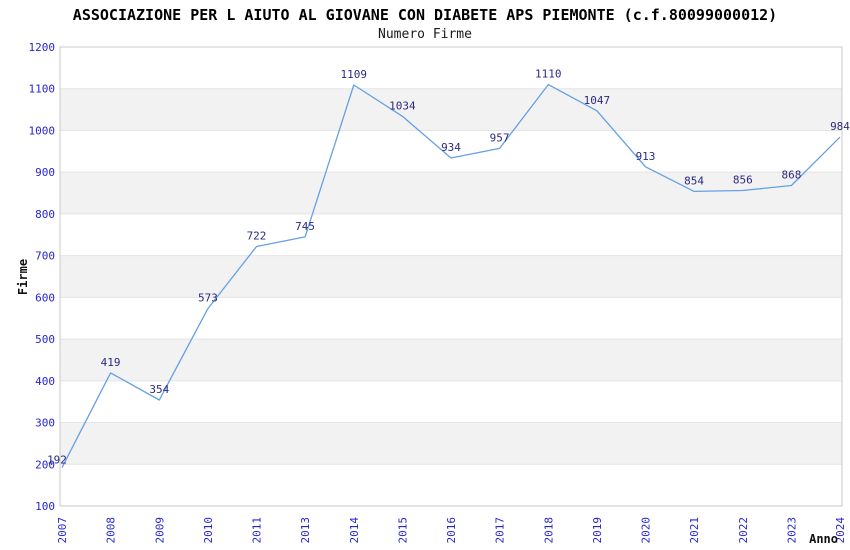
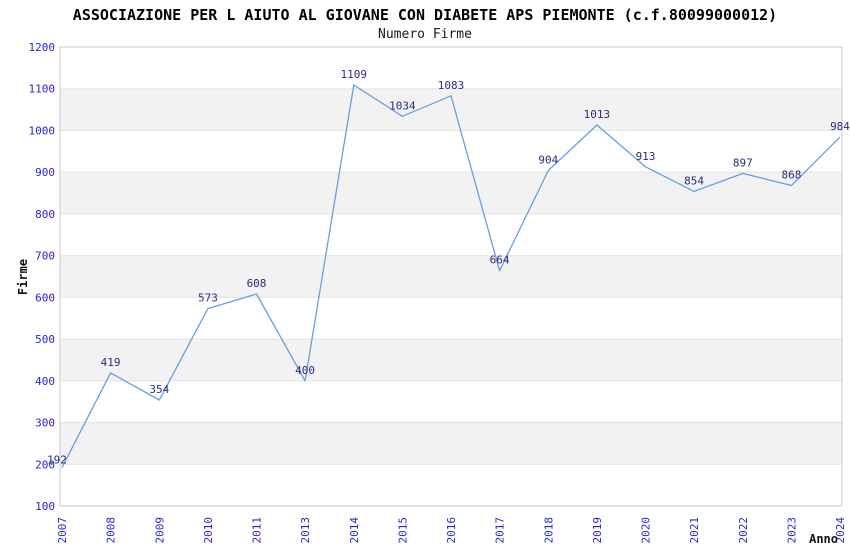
2011: 722 -> 608
2013: 745 -> 400
2016: 934 -> 1083
2017: 957 -> 664
2018: 1110 -> 904
2019: 1047 -> 1013
2022: 856 -> 897
